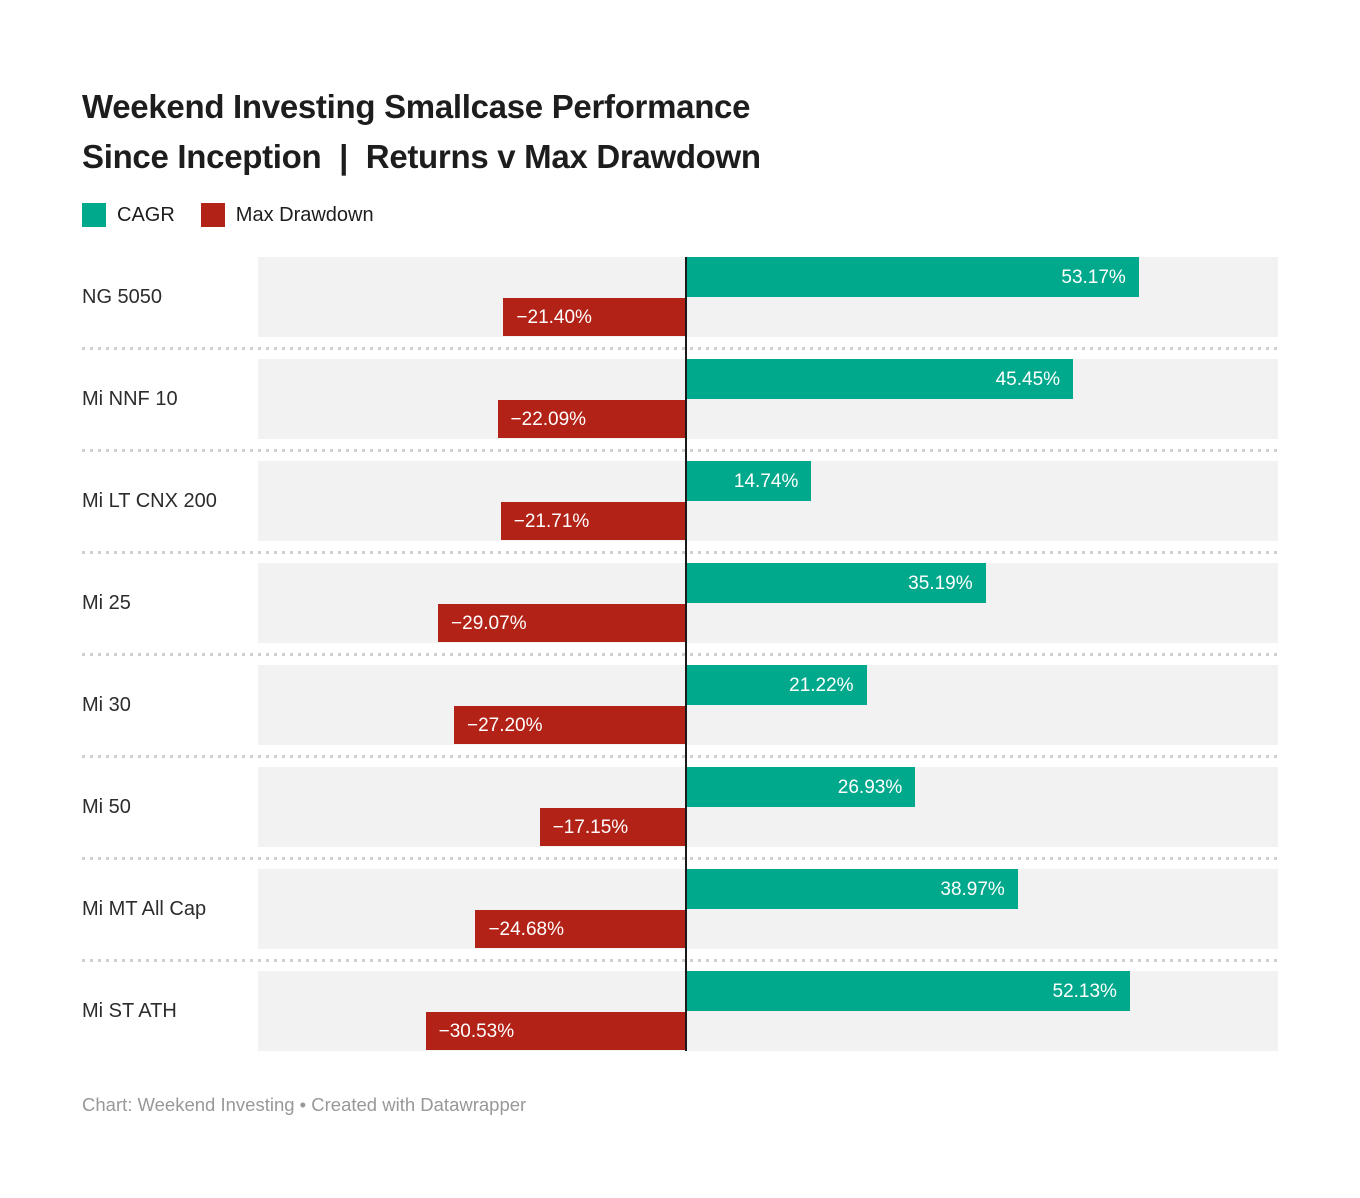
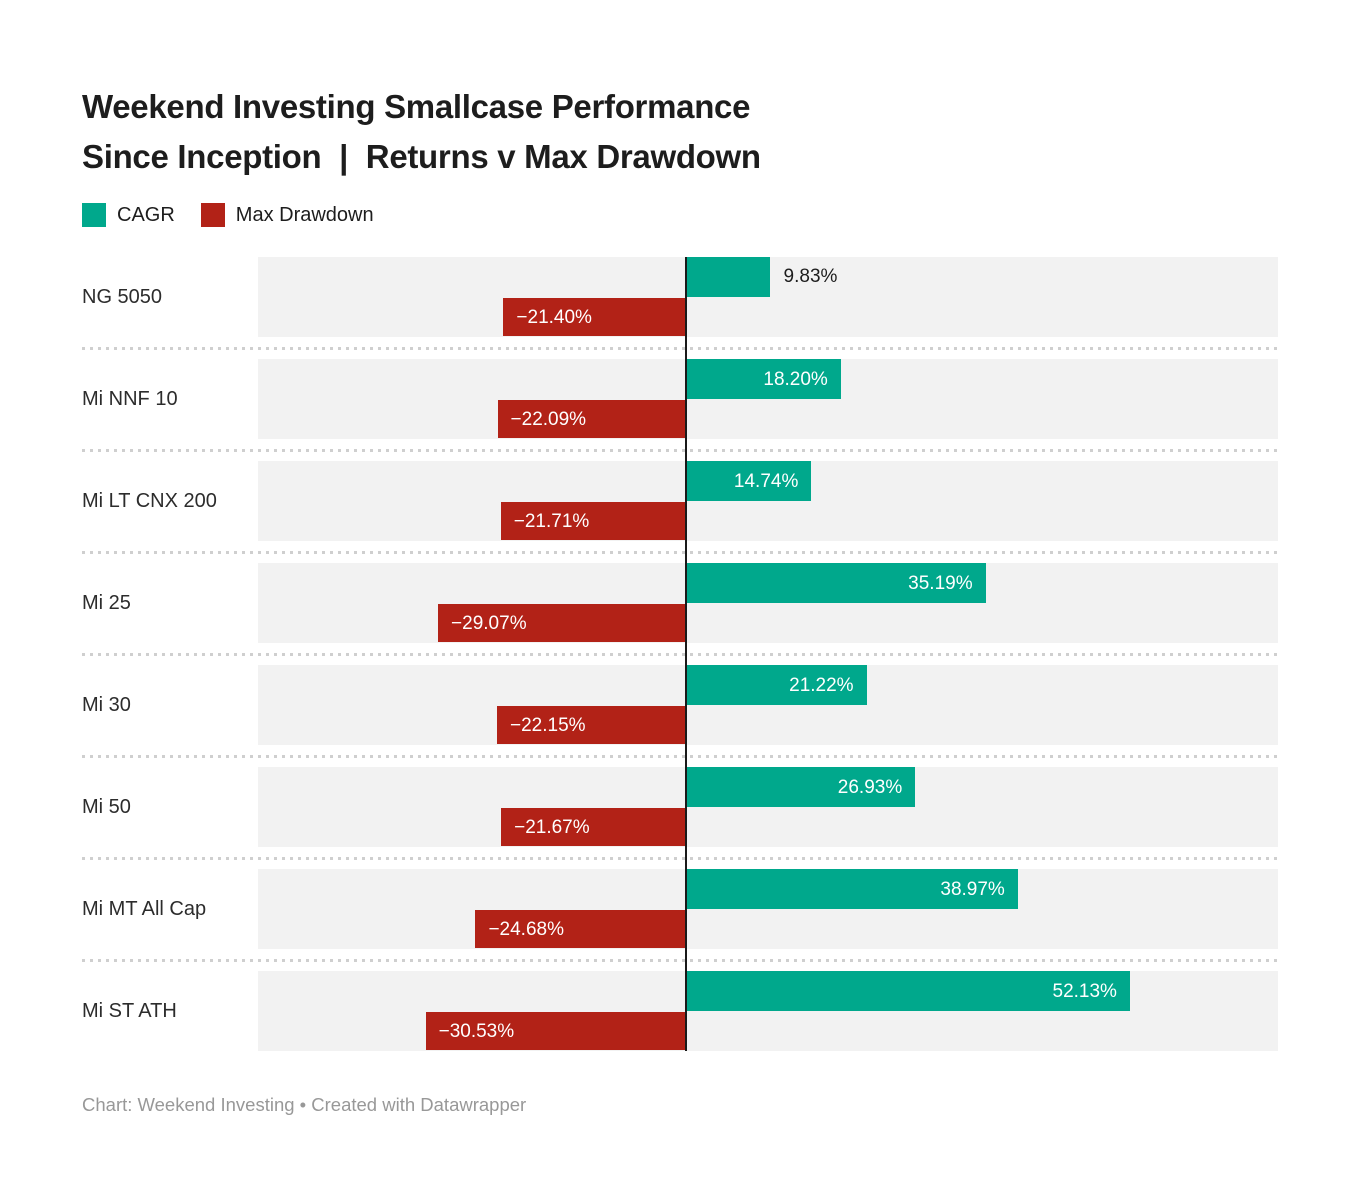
CAGR/NG 5050: 53.17% -> 9.83%
CAGR/Mi NNF 10: 45.45% -> 18.20%
Max Drawdown/Mi 30: −27.20% -> −22.15%
Max Drawdown/Mi 50: −17.15% -> −21.67%
